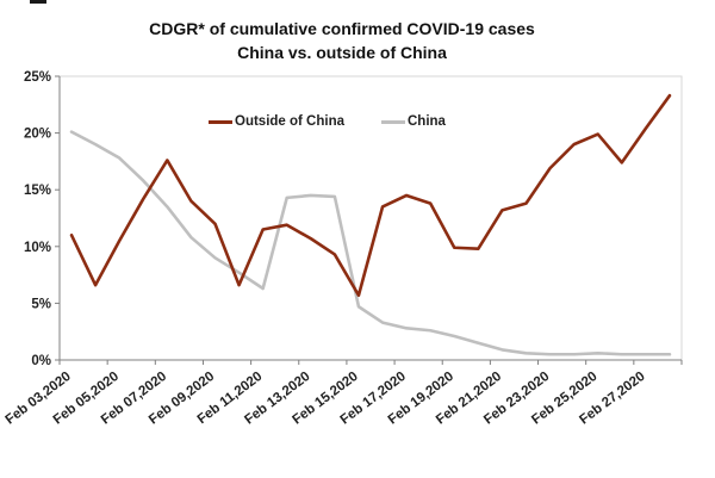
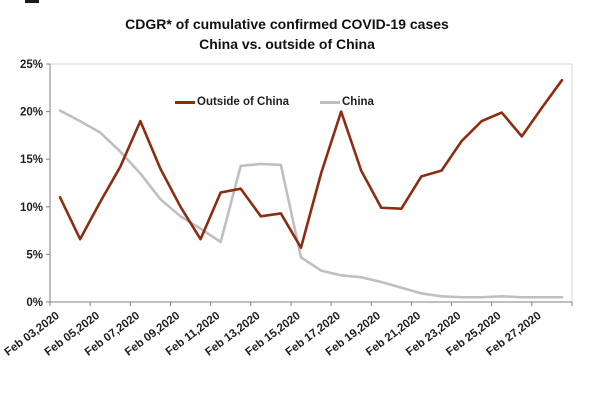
Outside of China/Feb 07,2020: 18% -> 19%
Outside of China/Feb 09,2020: 12% -> 10%
Outside of China/Feb 13,2020: 11% -> 9%
Outside of China/Feb 17,2020: 14% -> 20%
